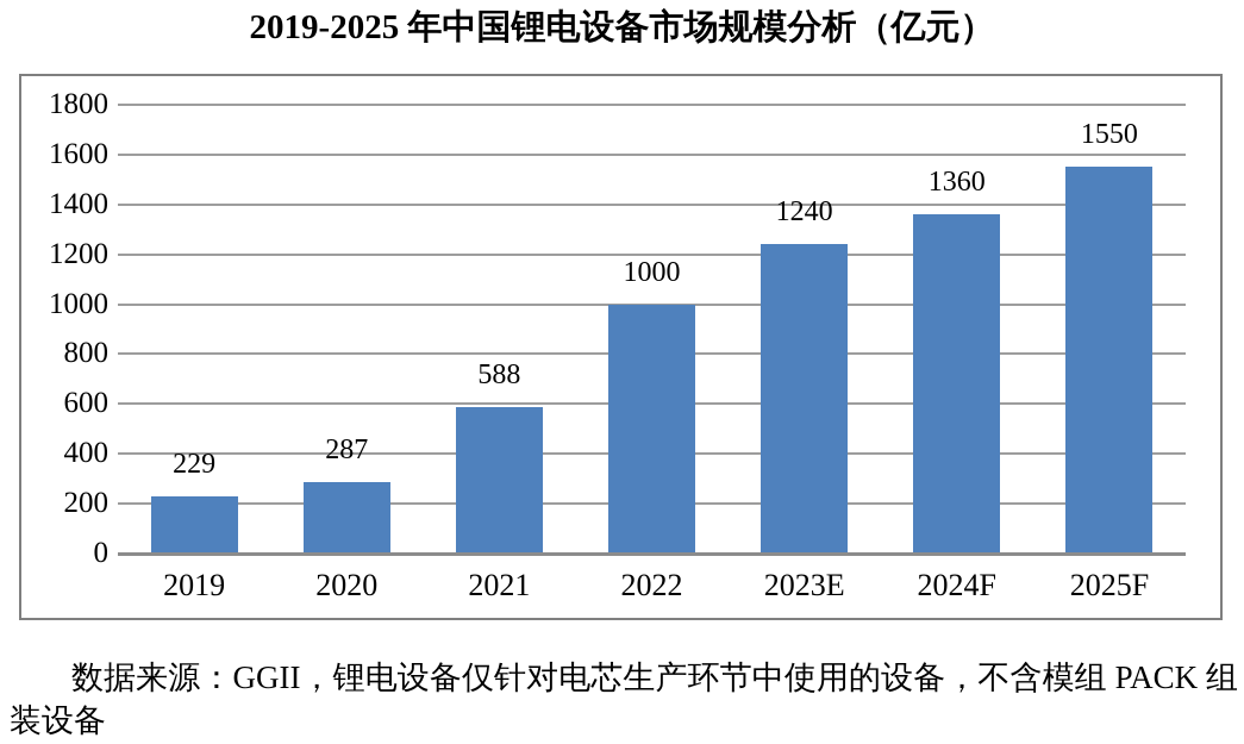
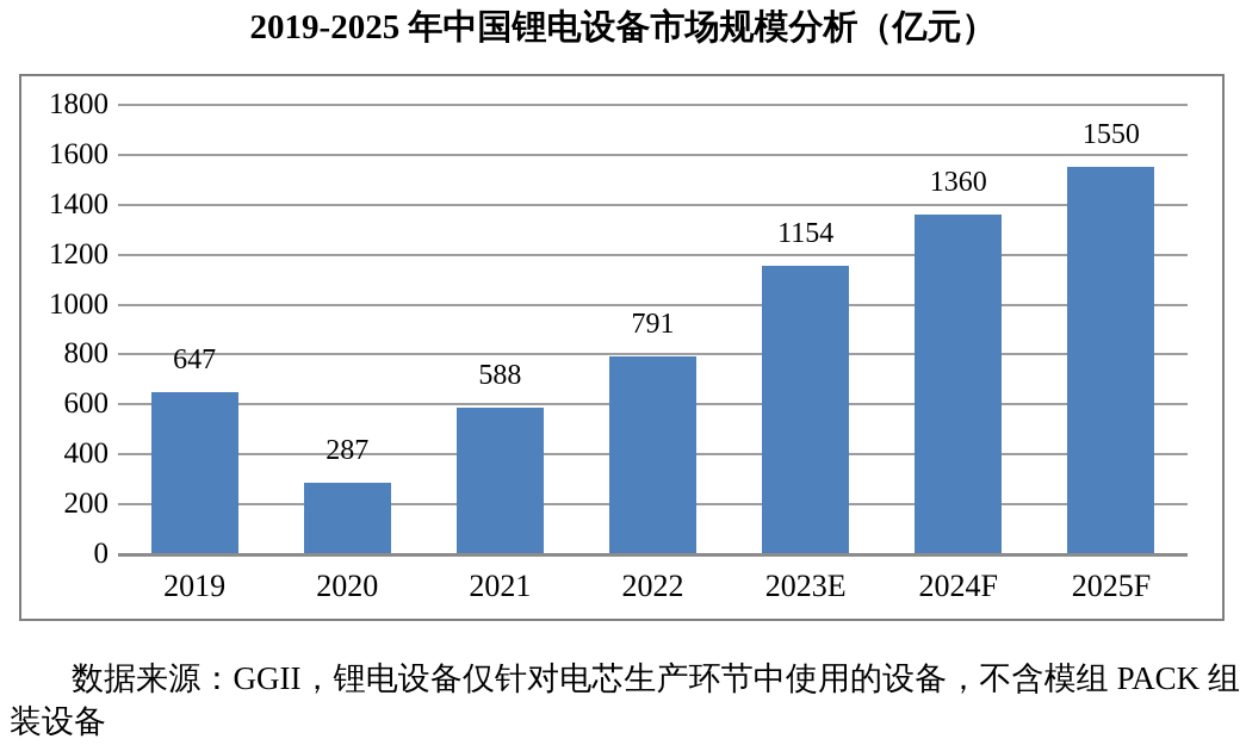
2019: 229 -> 647
2022: 1000 -> 791
2023E: 1240 -> 1154
